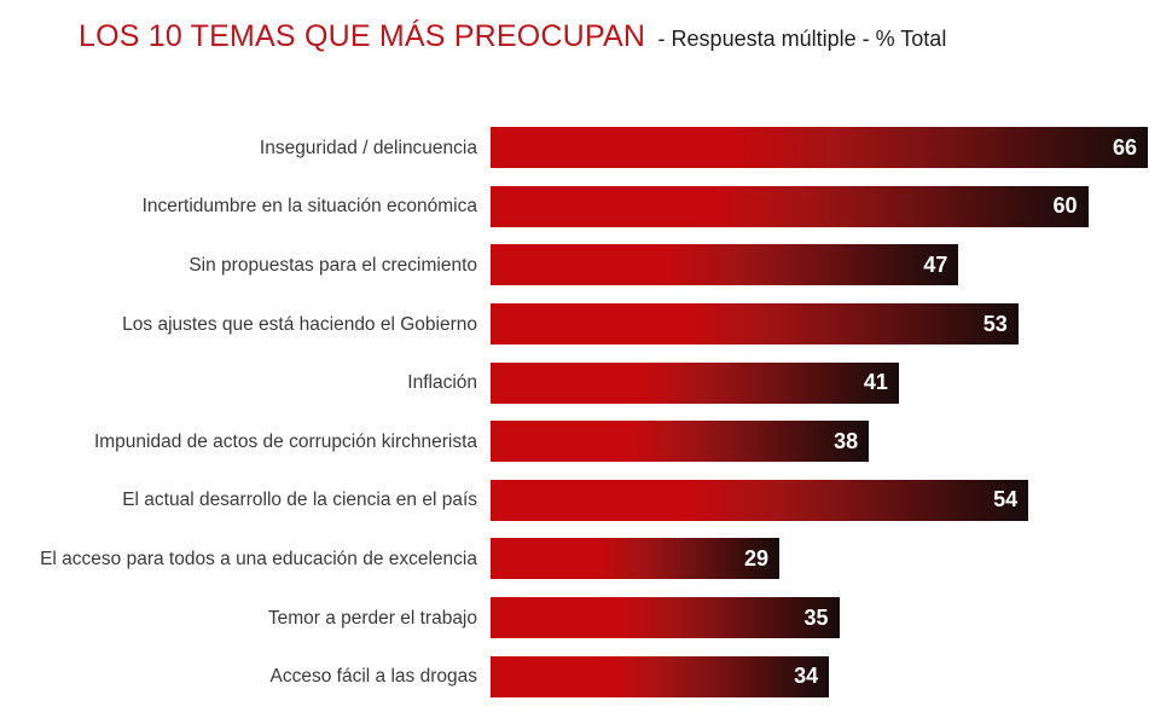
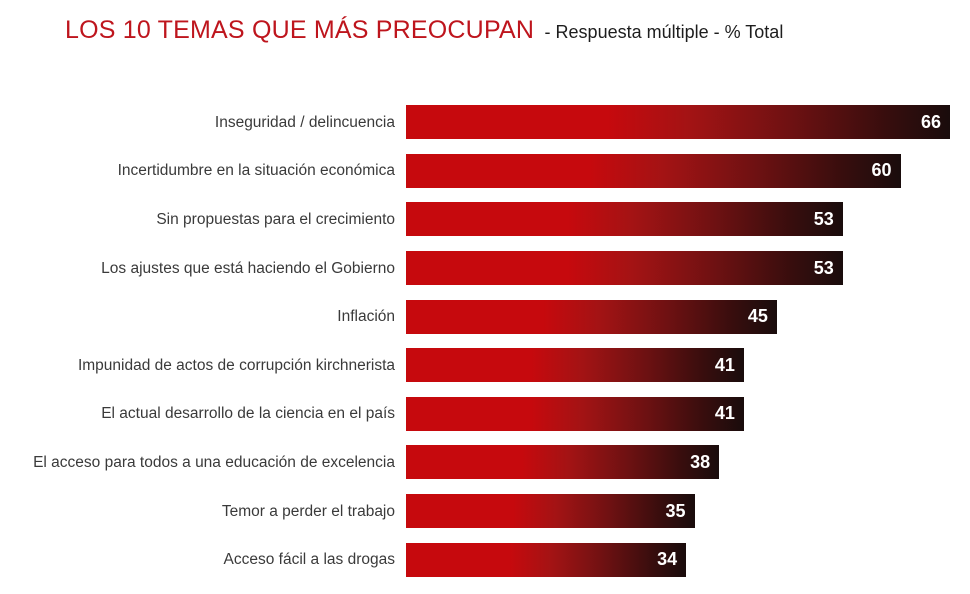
Sin propuestas para el crecimiento: 47 -> 53
Inflación: 41 -> 45
Impunidad de actos de corrupción kirchnerista: 38 -> 41
El actual desarrollo de la ciencia en el país: 54 -> 41
El acceso para todos a una educación de excelencia: 29 -> 38
